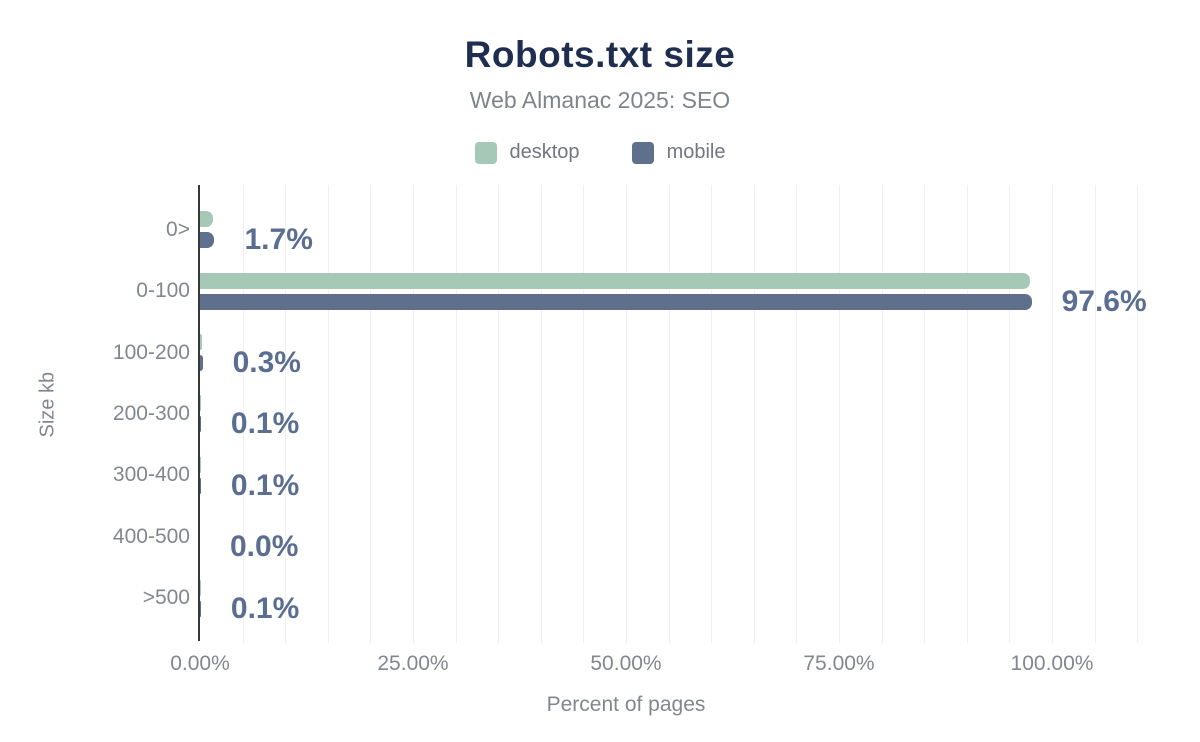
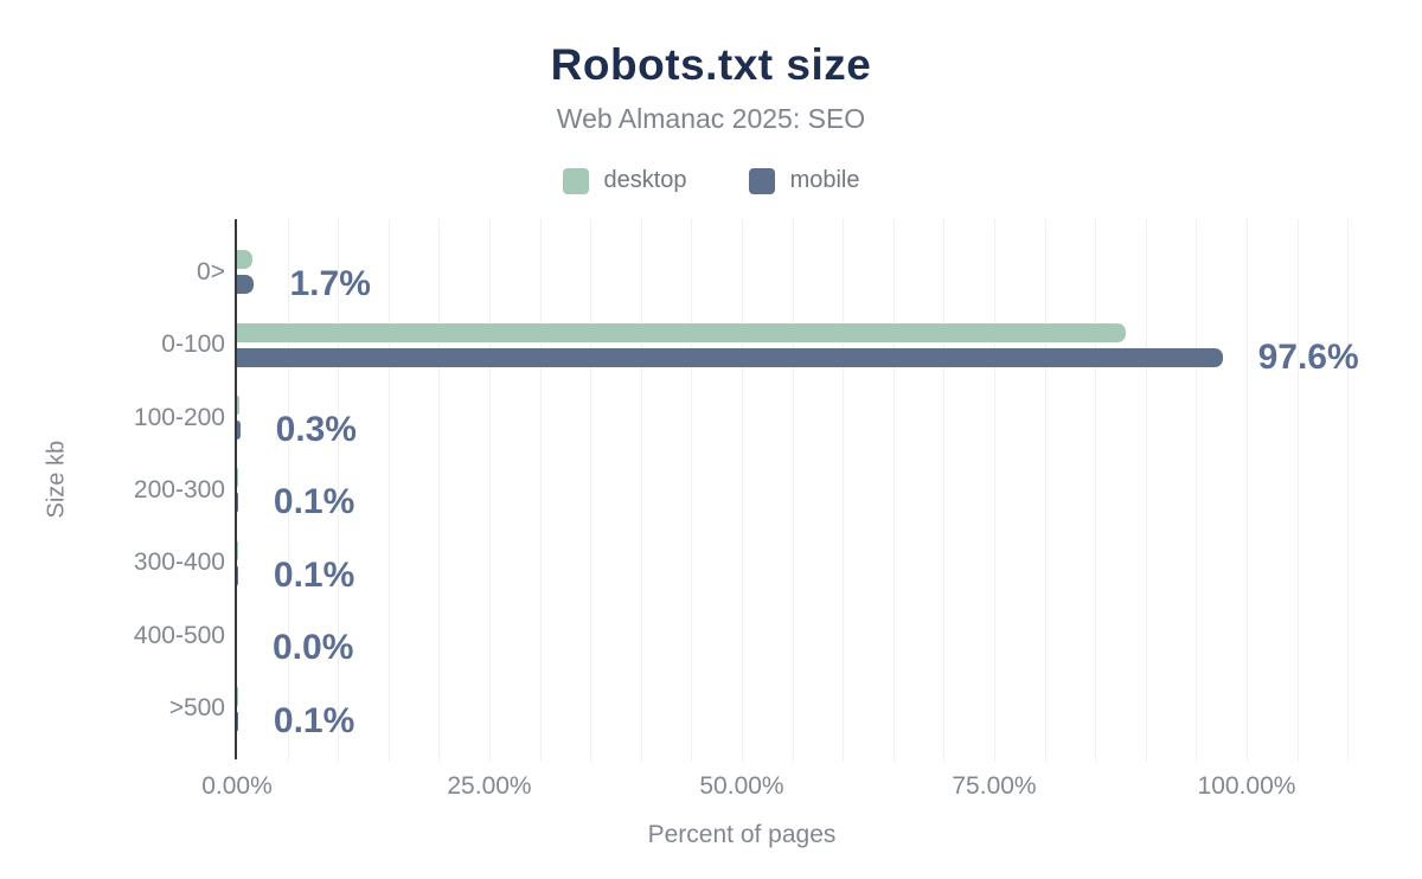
desktop/0-100: 97% -> 88%
